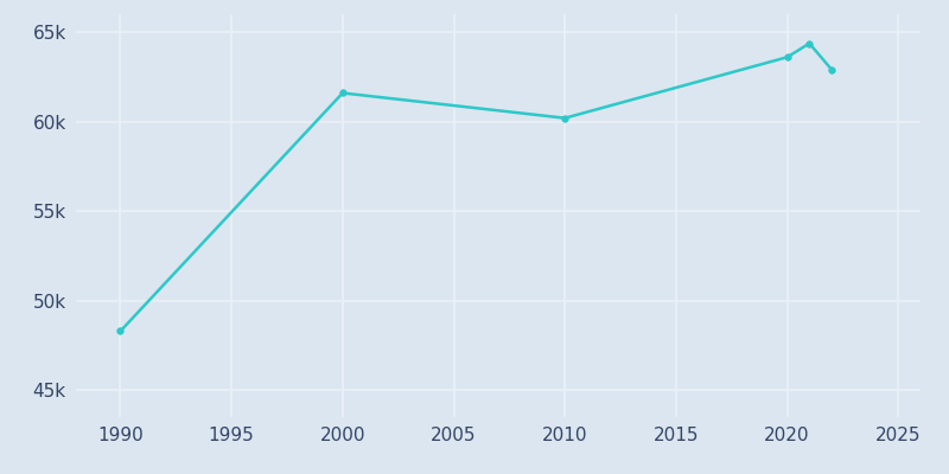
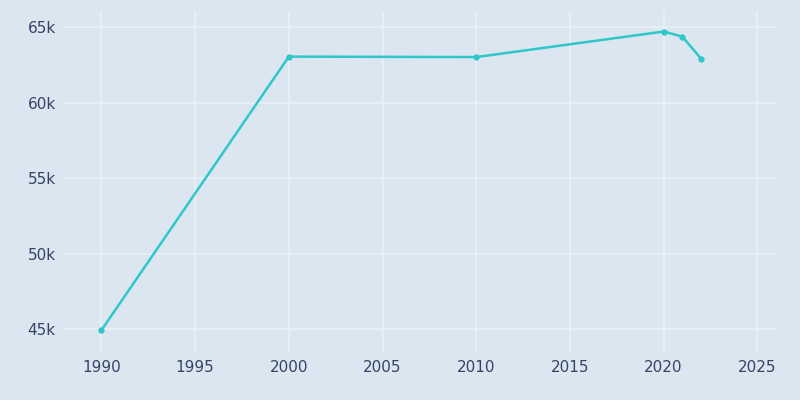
1990: 48.3k -> 44.9k
2000: 61.6k -> 63.0k
2010: 60.2k -> 63.0k
2020: 63.6k -> 64.7k
